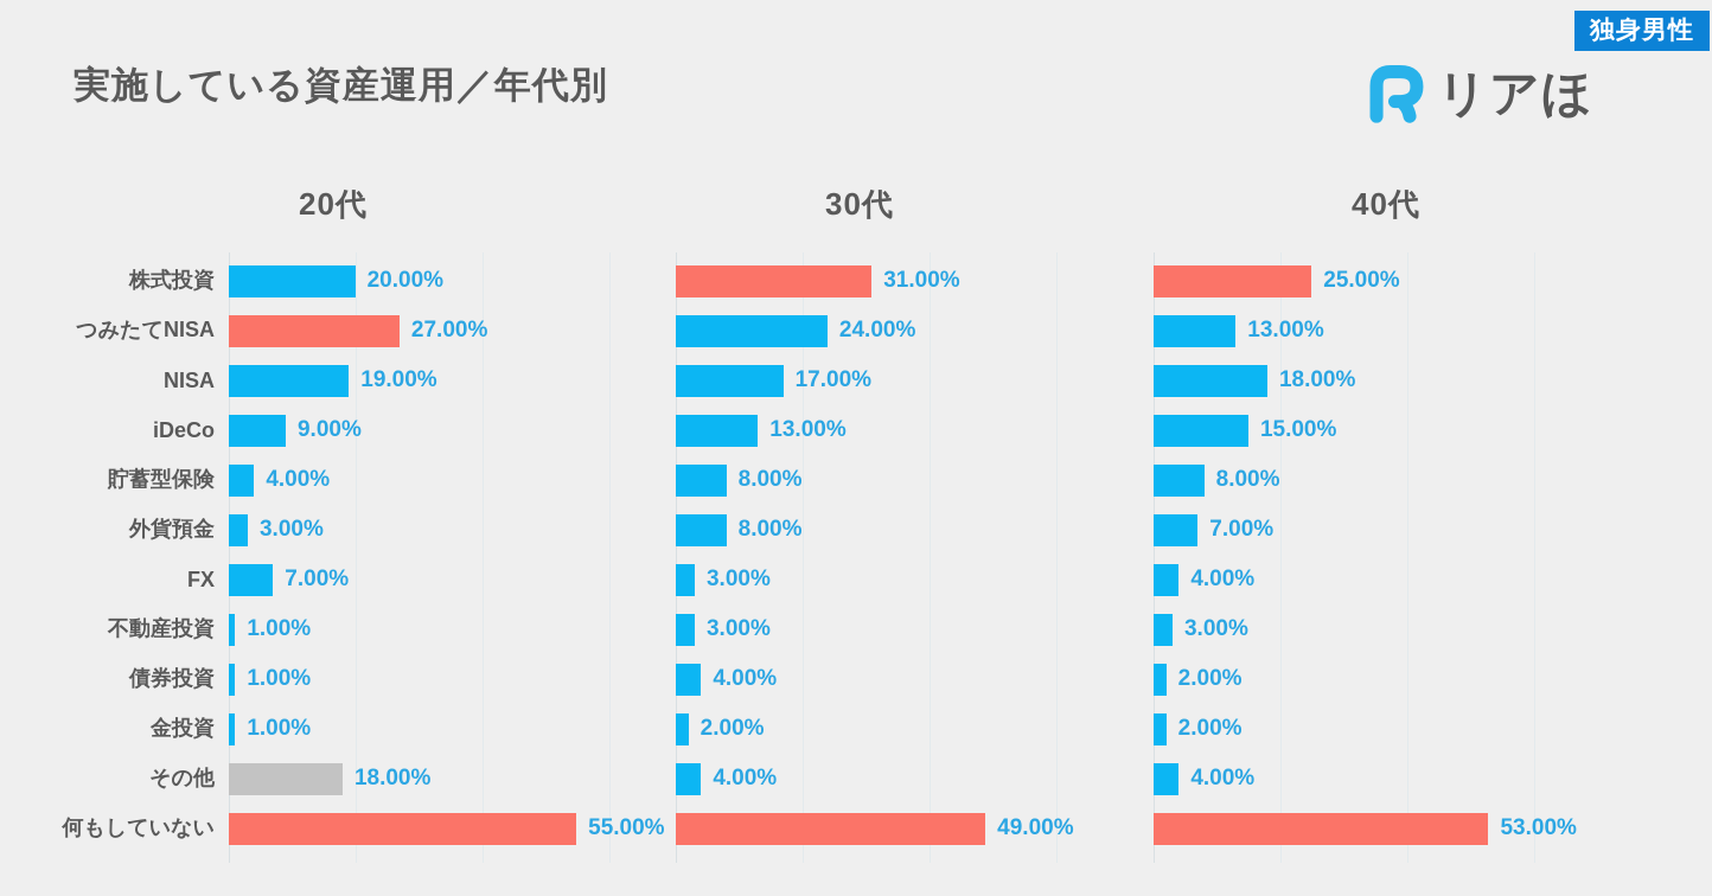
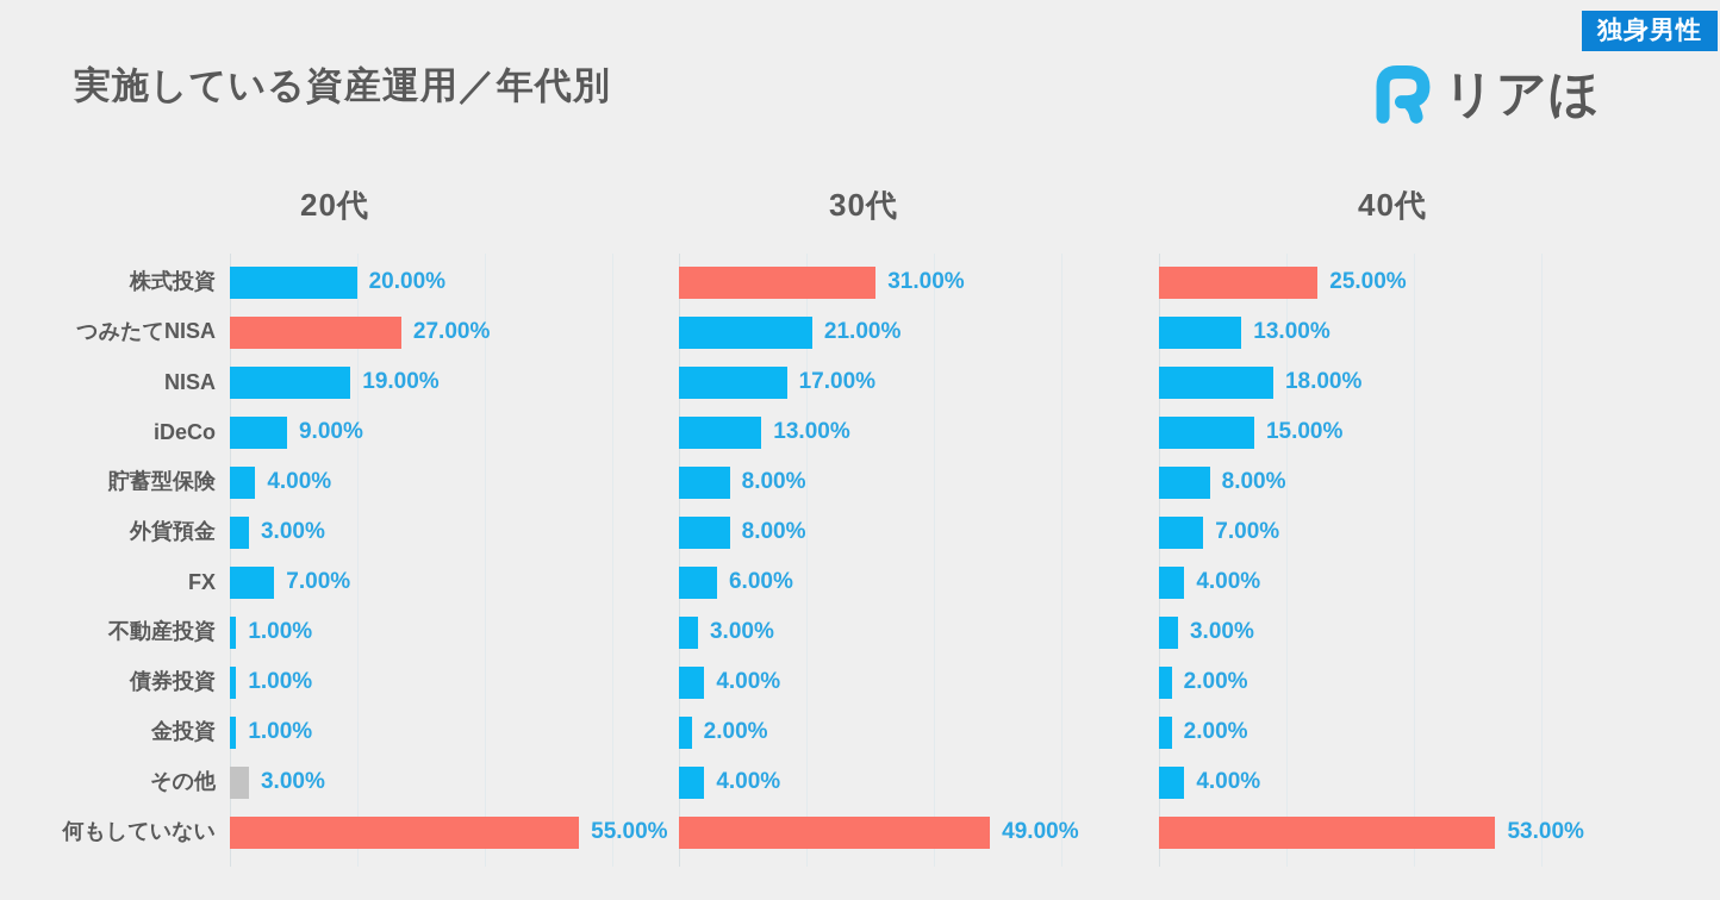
30代/つみたてNISA: 24.00% -> 21.00%
30代/FX: 3.00% -> 6.00%
20代/その他: 18.00% -> 3.00%
